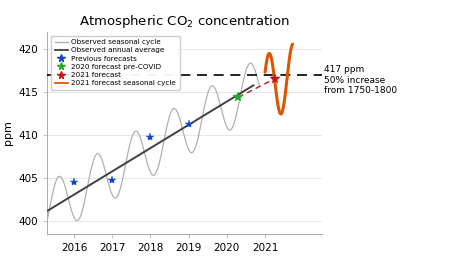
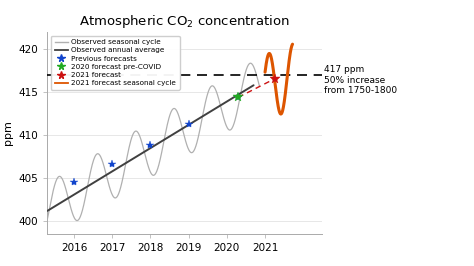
Previous forecasts/2017: 404.8 -> 406.7
Previous forecasts/2018: 409.8 -> 408.9
